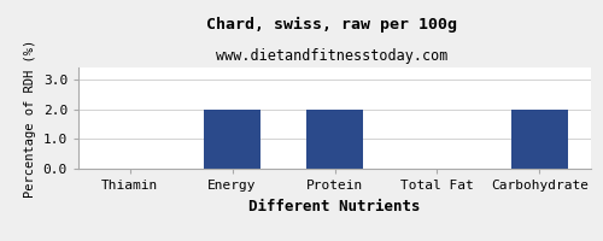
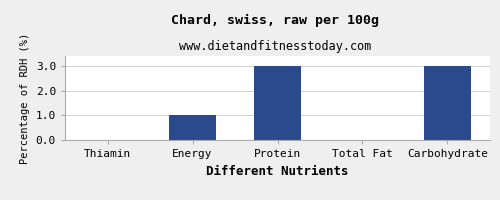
Energy: 2 -> 1
Protein: 2 -> 3
Carbohydrate: 2 -> 3
